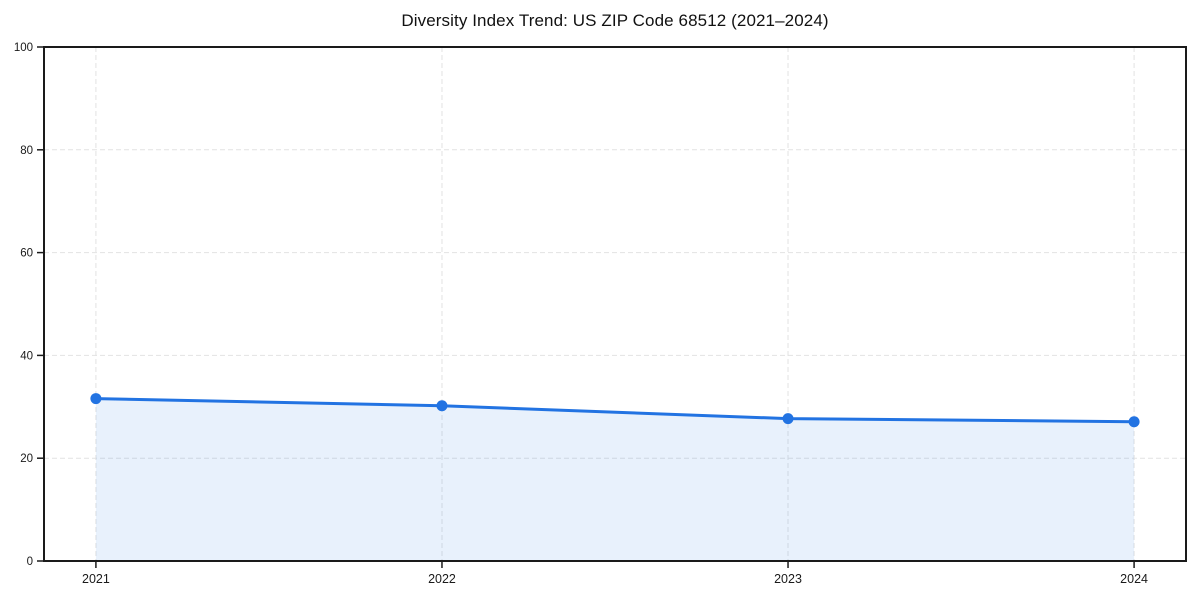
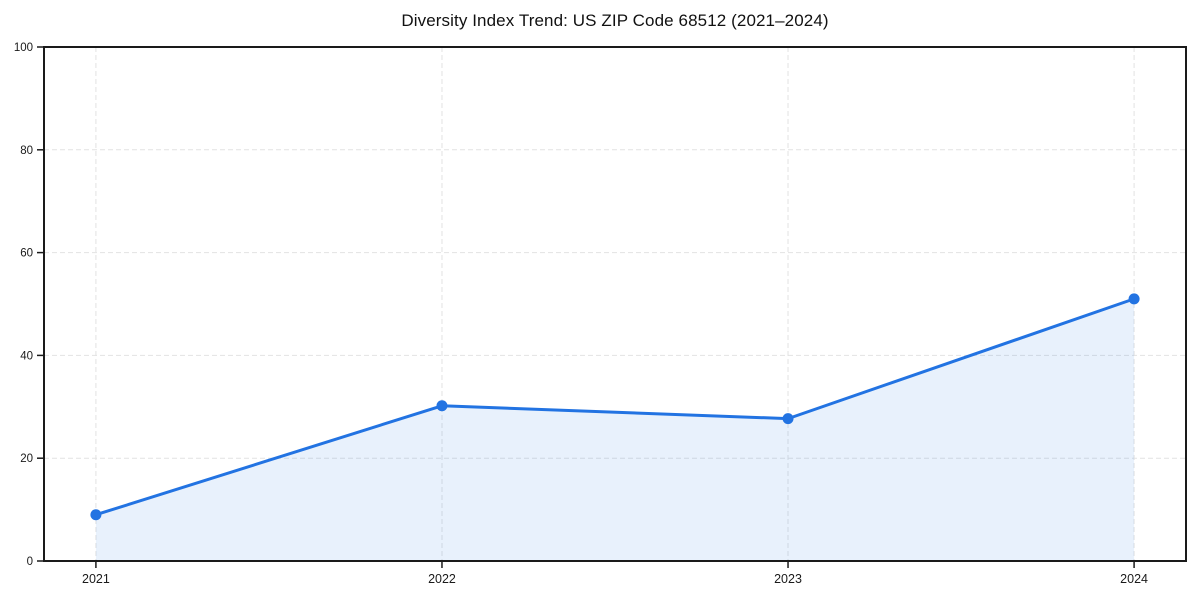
2021: 32 -> 9
2024: 27 -> 51
